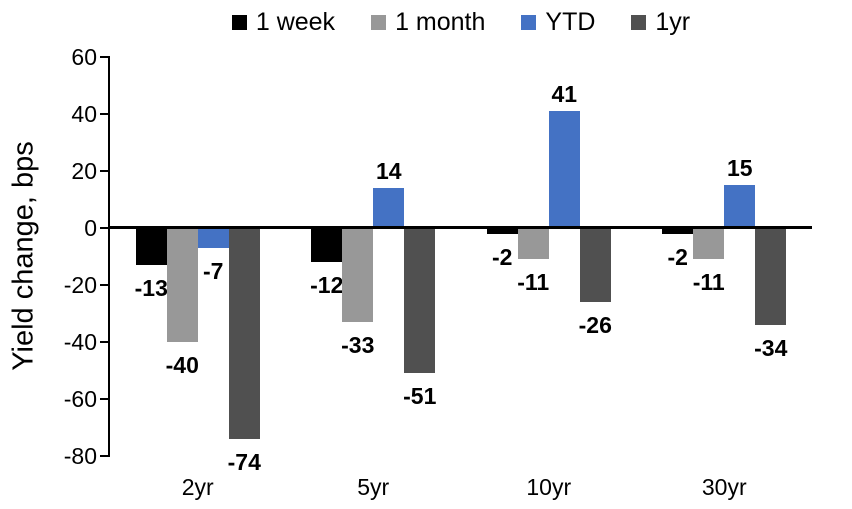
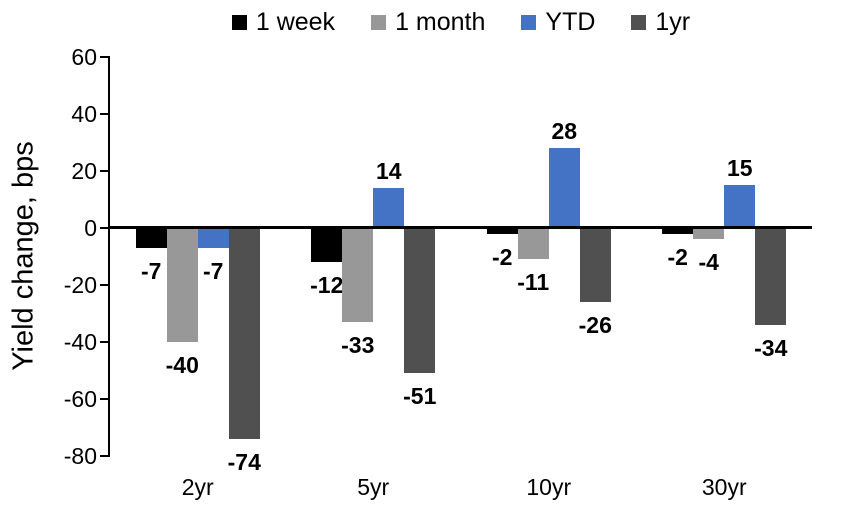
1 week/2yr: -13 -> -7
YTD/10yr: 41 -> 28
1 month/30yr: -11 -> -4
